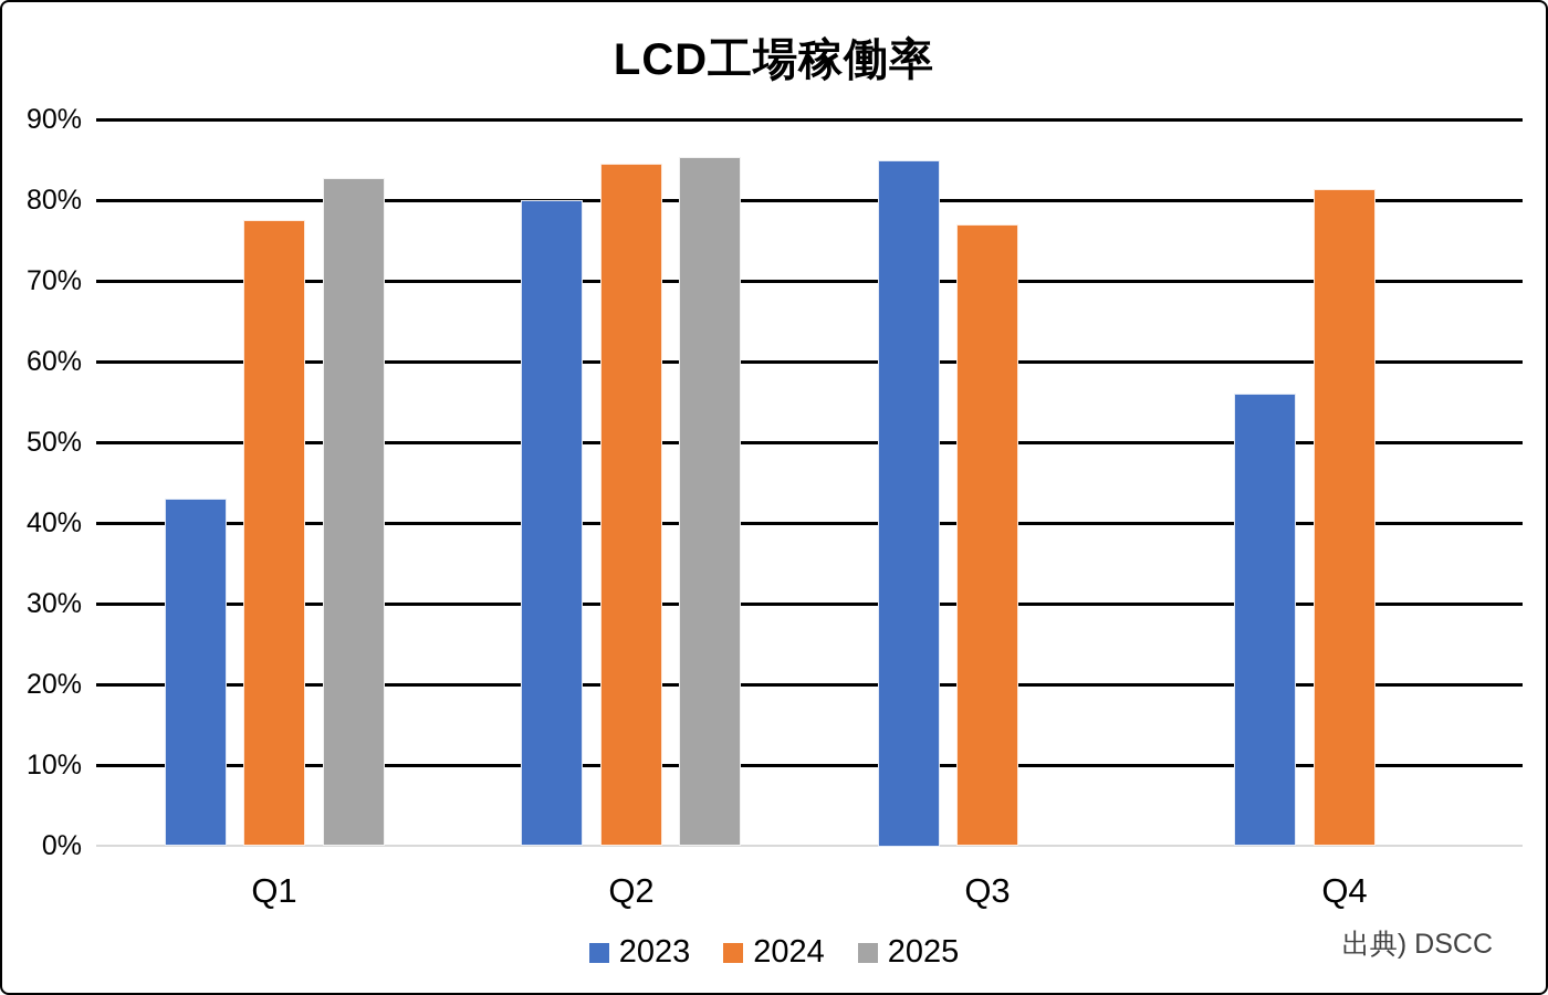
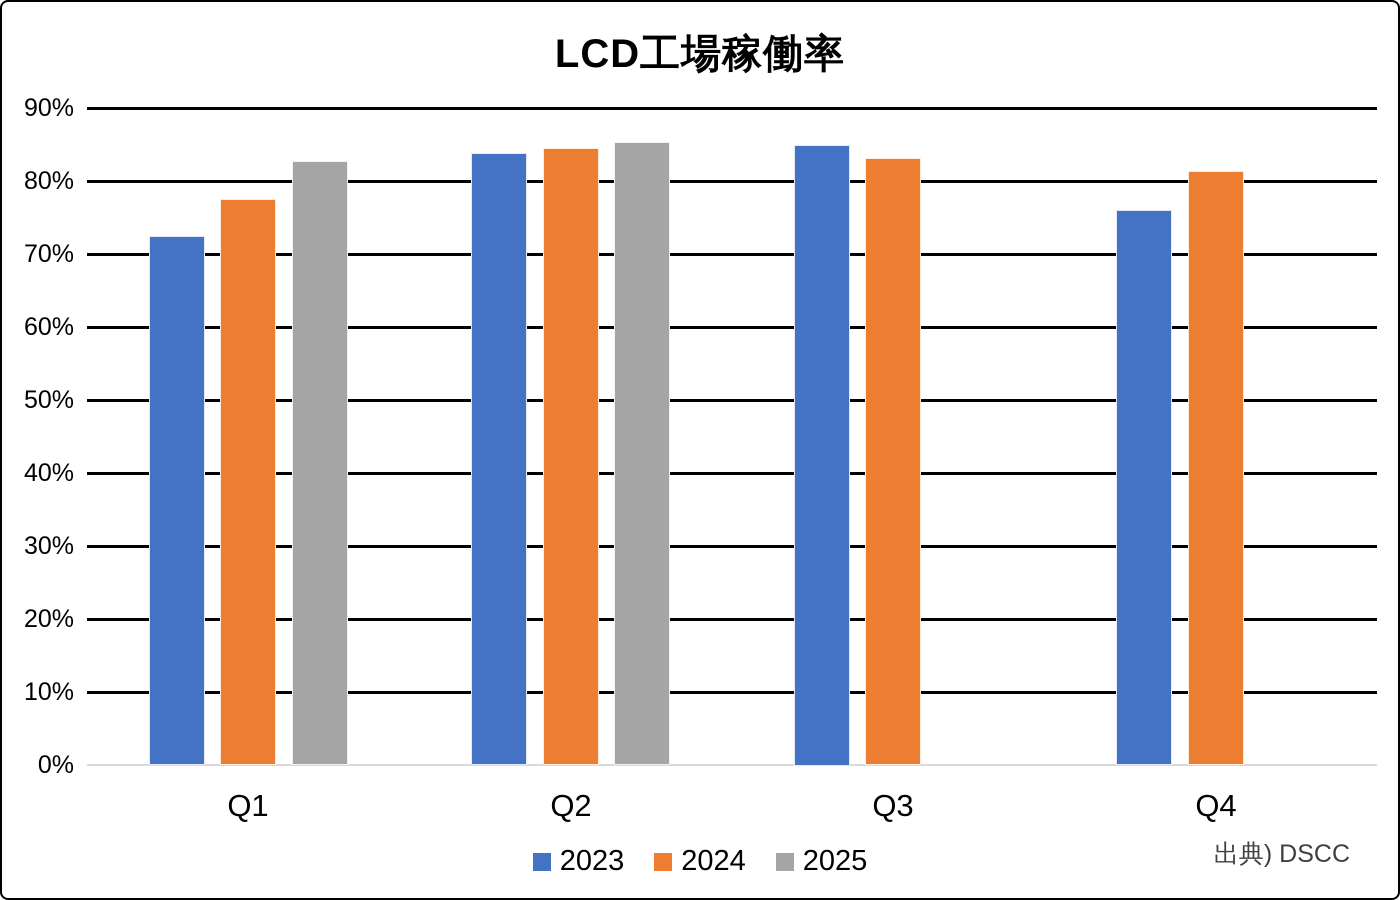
2023/Q1: 43% -> 72%
2023/Q2: 80% -> 84%
2024/Q3: 77% -> 83%
2023/Q4: 56% -> 76%
